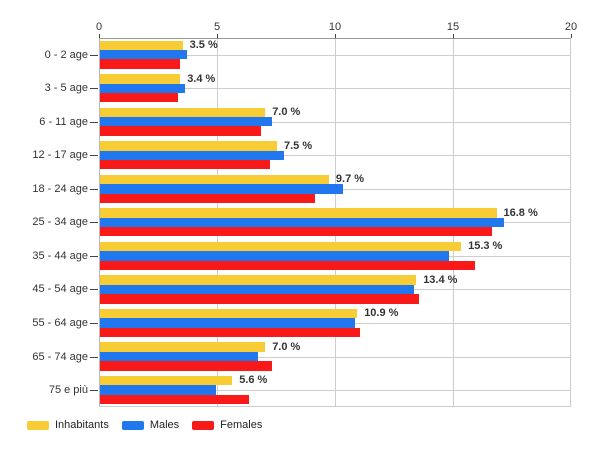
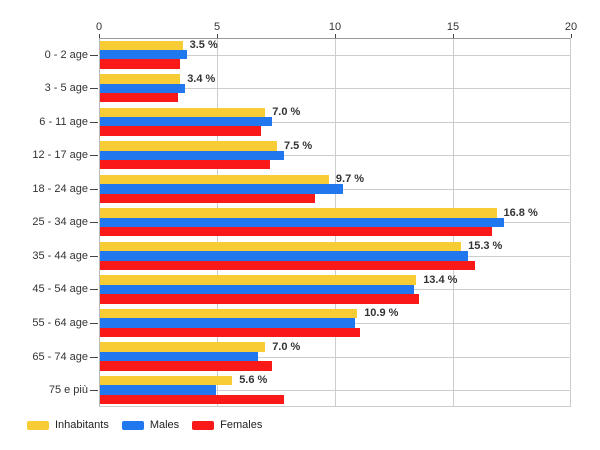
Males/35 - 44 age: 14.8 -> 15.6
Females/75 e più: 6.3 -> 7.8
